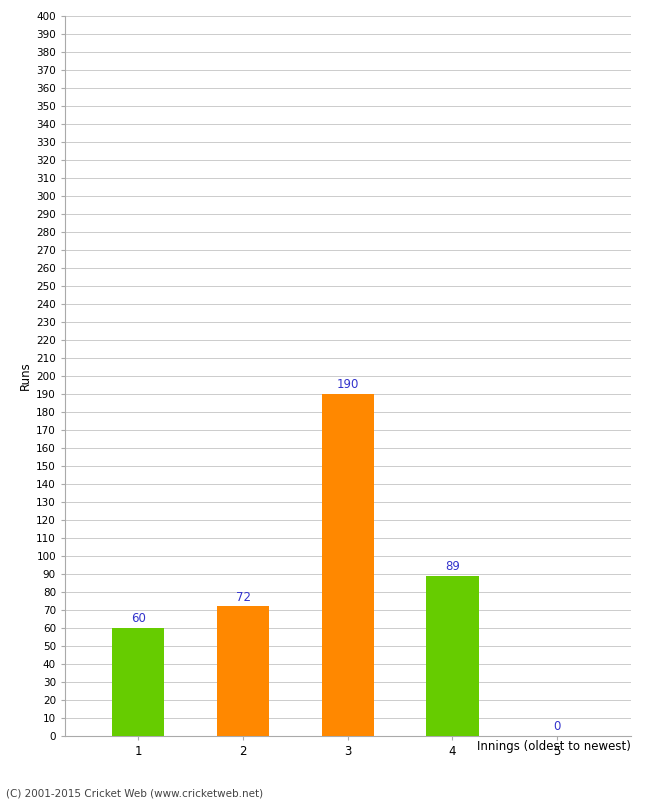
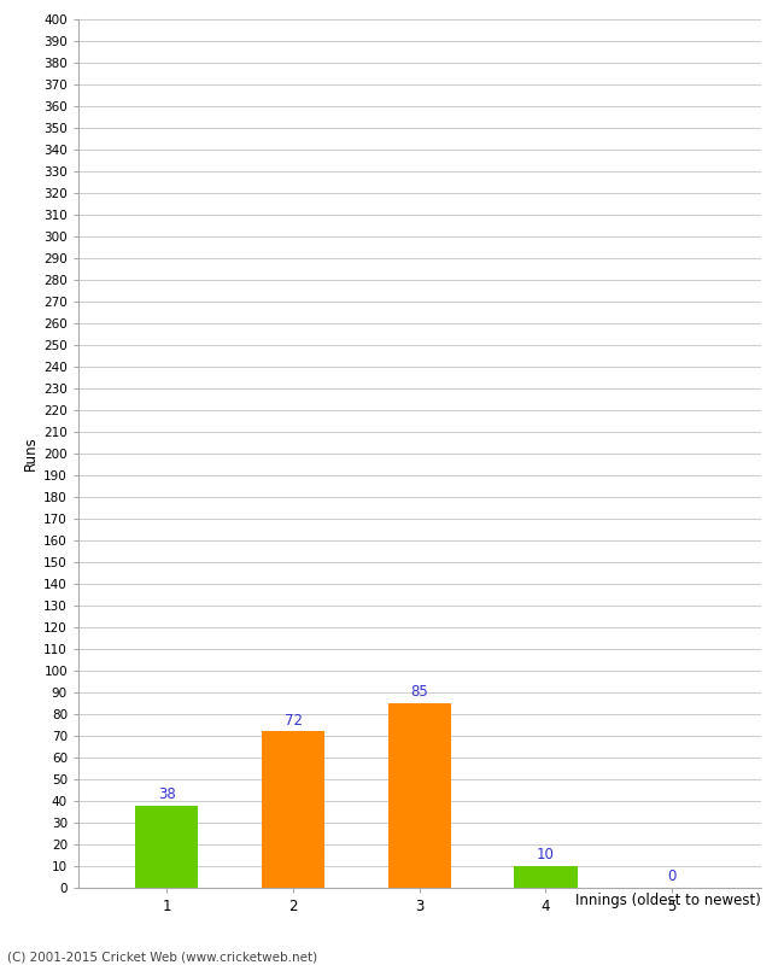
1: 60 -> 38
3: 190 -> 85
4: 89 -> 10
